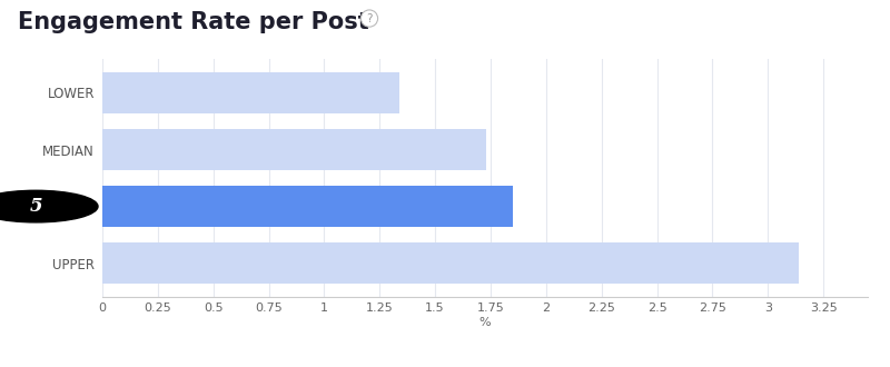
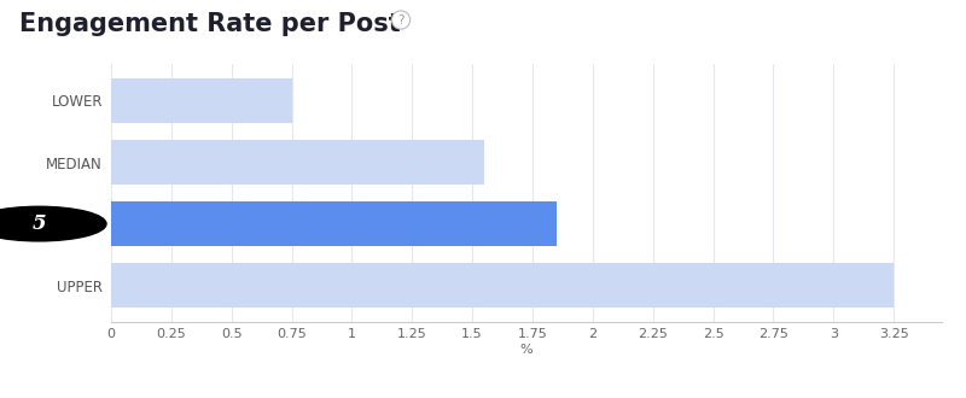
LOWER: 1.34 -> 0.75
MEDIAN: 1.73 -> 1.55
UPPER: 3.14 -> 3.25
